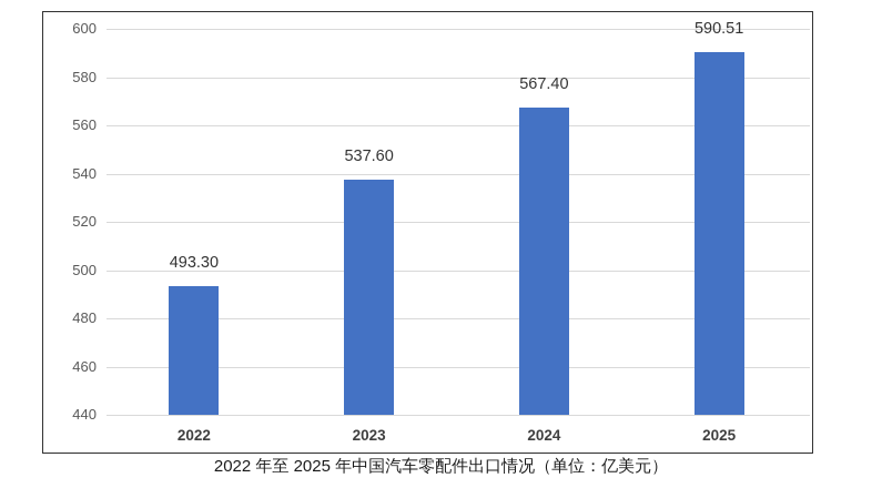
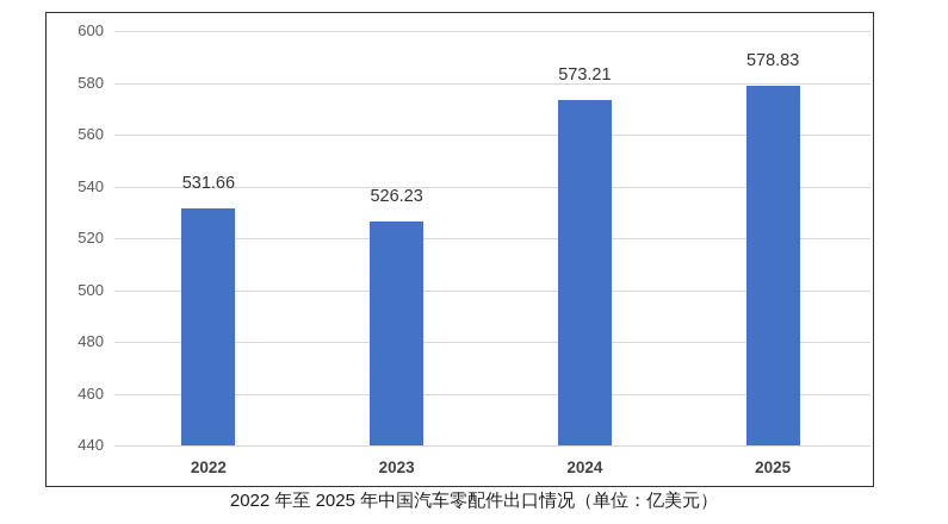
2022: 493.30 -> 531.66
2023: 537.60 -> 526.23
2024: 567.40 -> 573.21
2025: 590.51 -> 578.83
